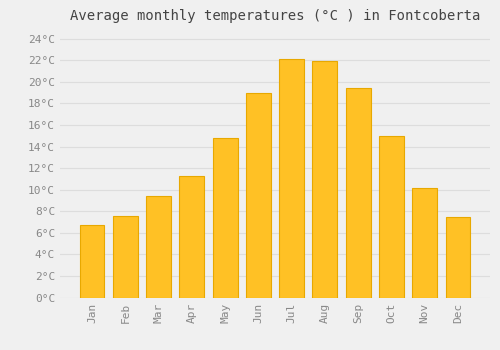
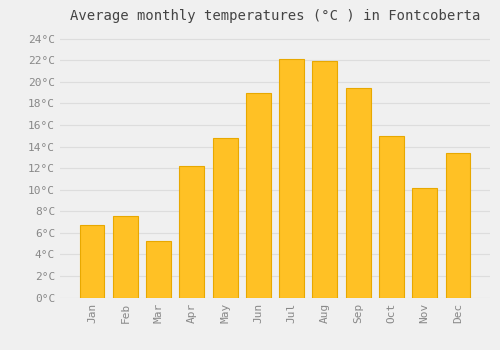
Mar: 9.4°C -> 5.2°C
Apr: 11.3°C -> 12.2°C
Dec: 7.5°C -> 13.4°C
